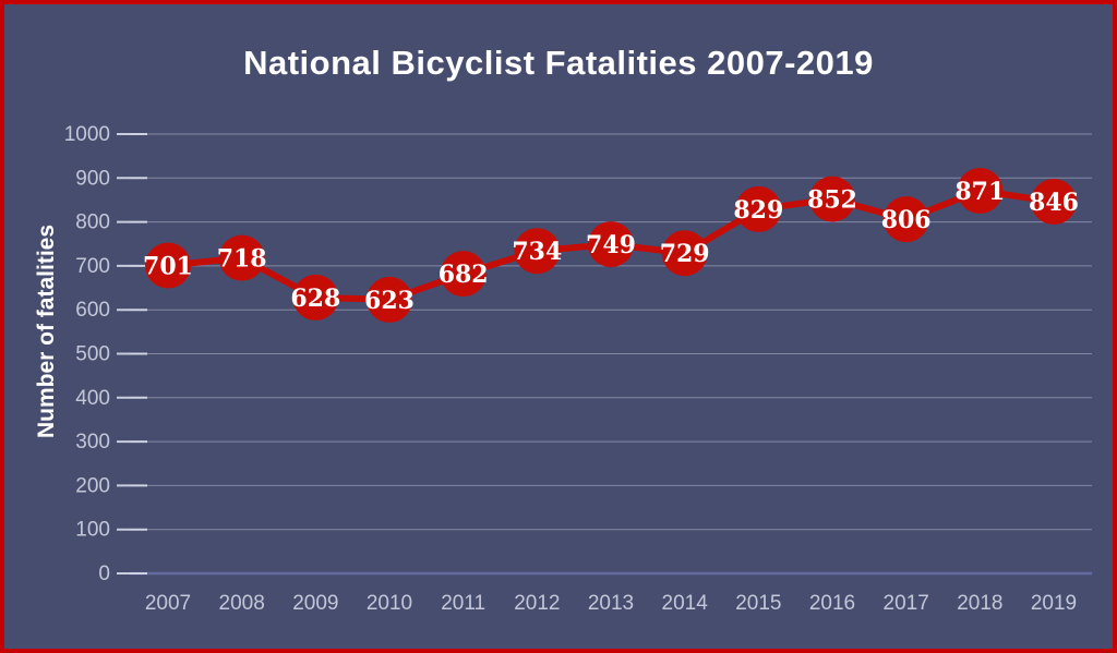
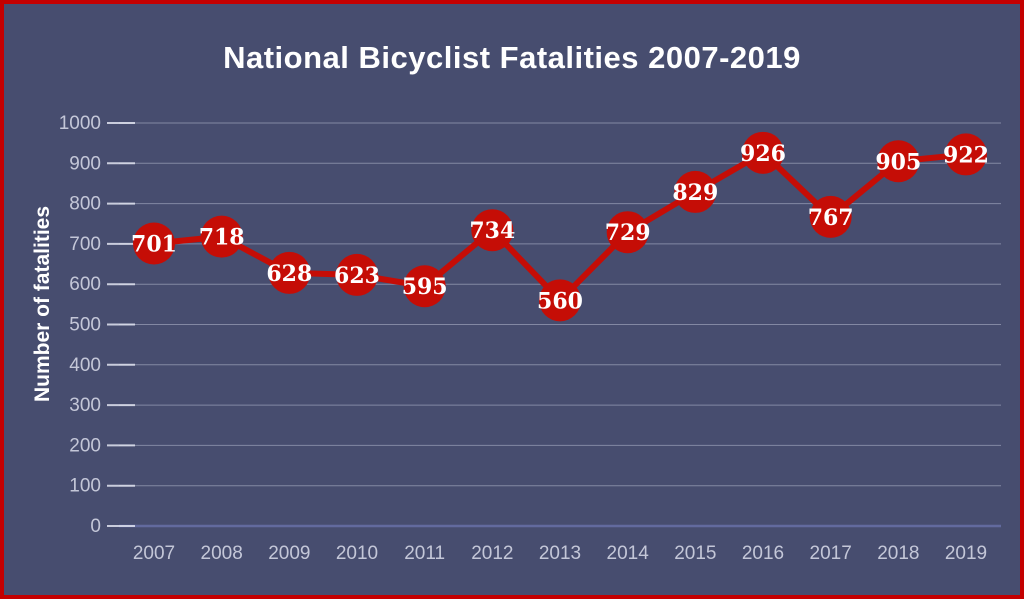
2011: 682 -> 595
2013: 749 -> 560
2016: 852 -> 926
2017: 806 -> 767
2018: 871 -> 905
2019: 846 -> 922
